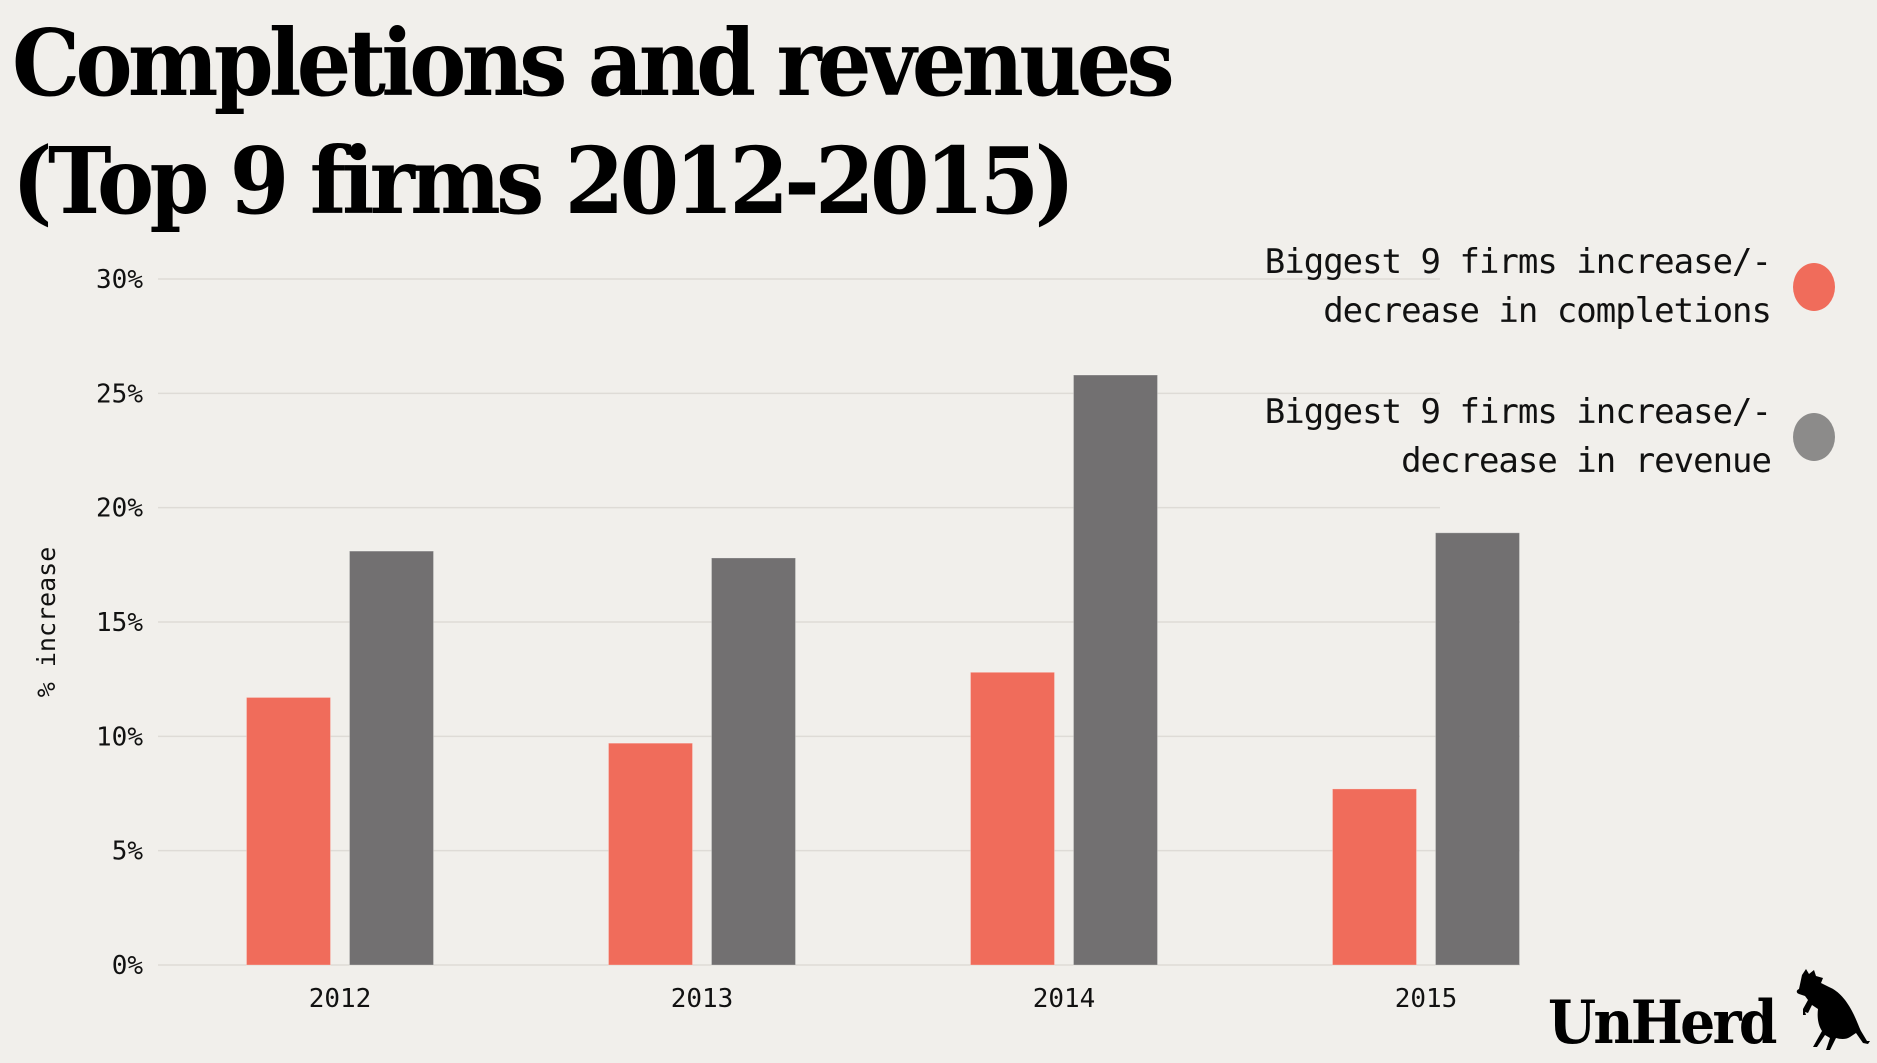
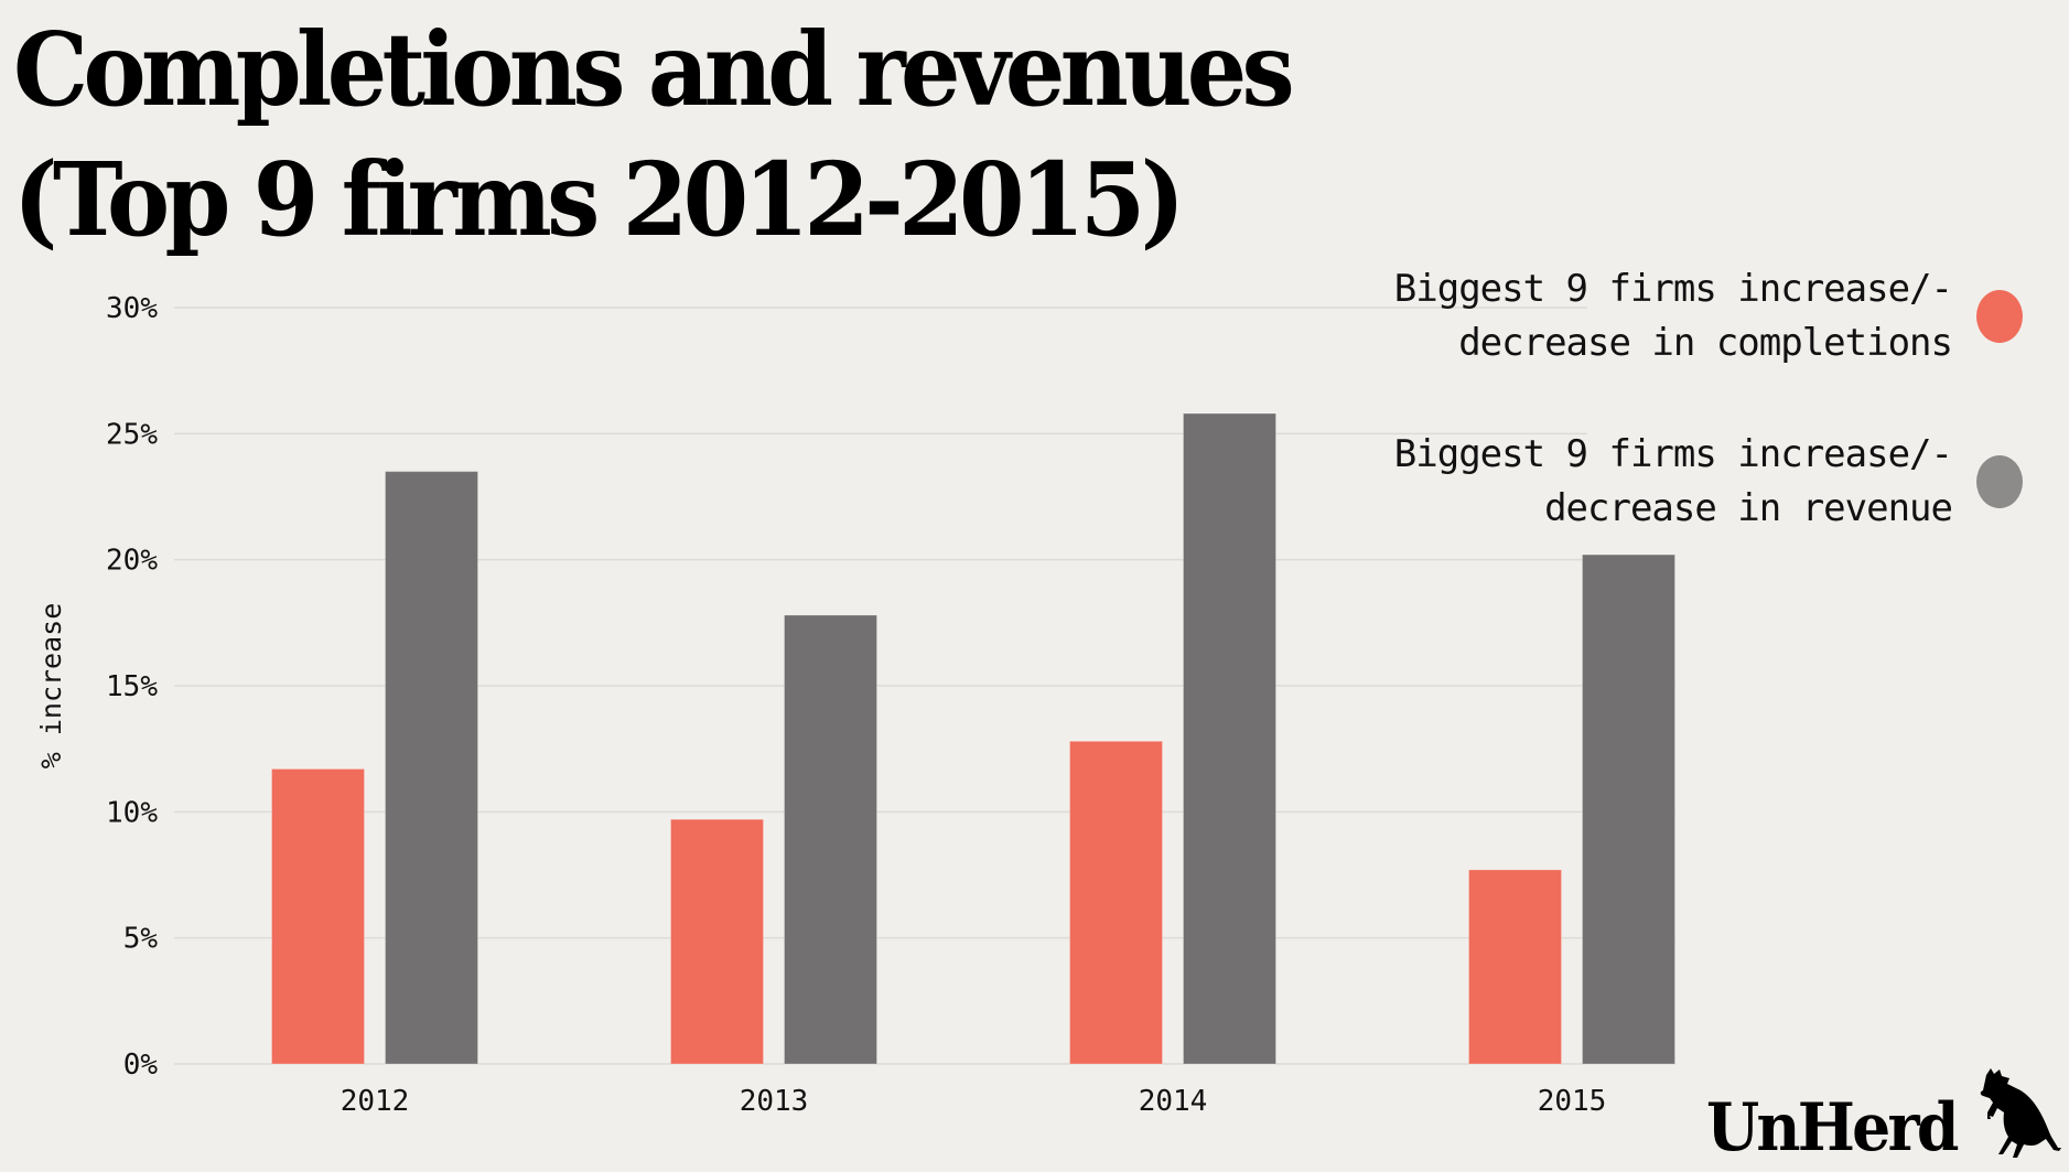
Biggest 9 firms increase/-decrease in revenue/2012: 18.1% -> 23.5%
Biggest 9 firms increase/-decrease in revenue/2015: 18.9% -> 20.2%
